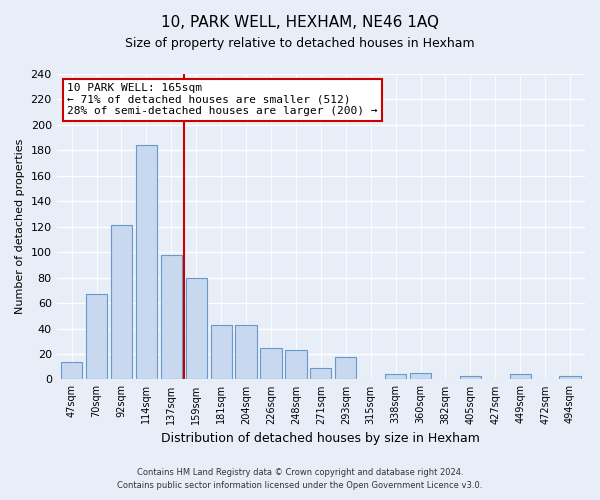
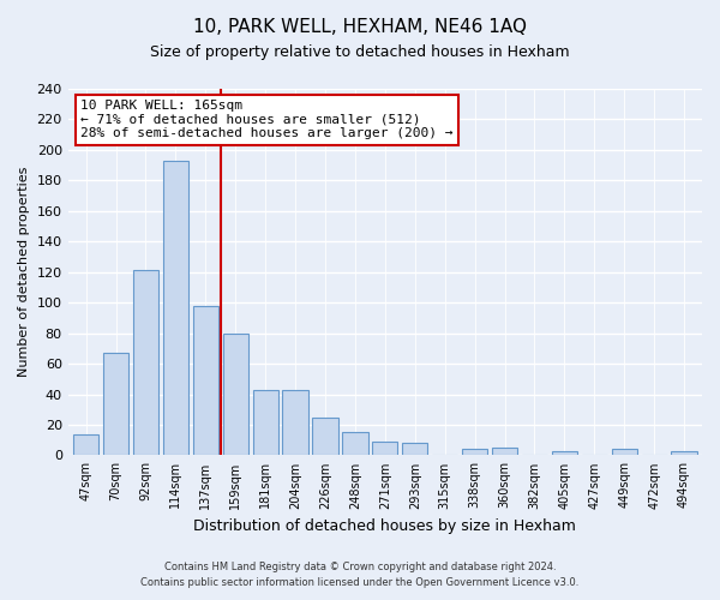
114sqm: 184 -> 193
248sqm: 23 -> 15
293sqm: 18 -> 8
